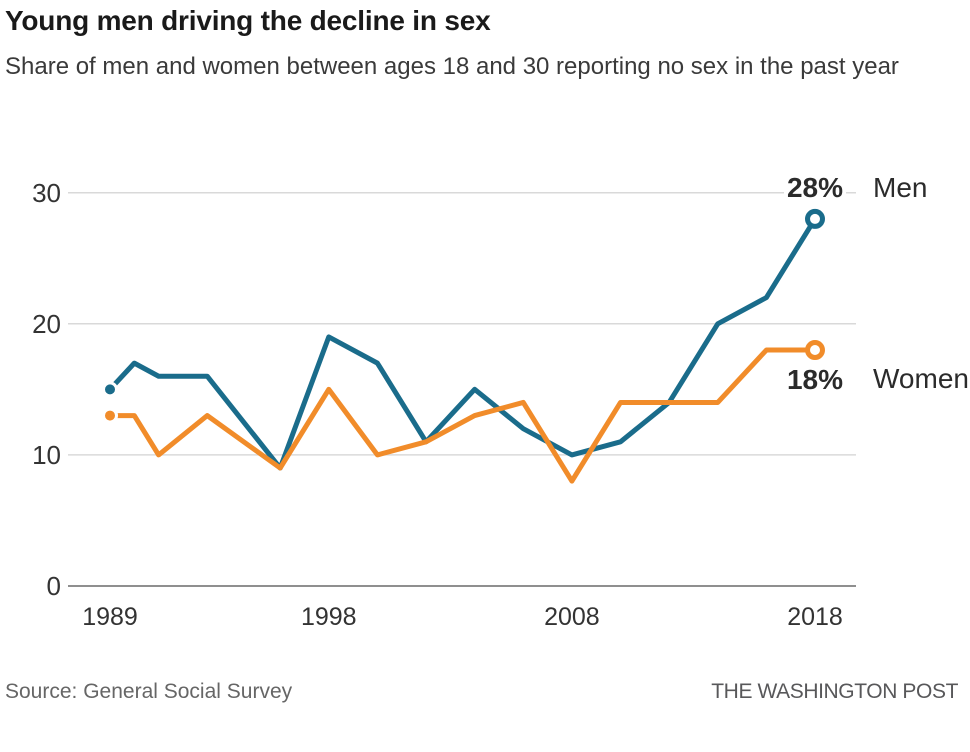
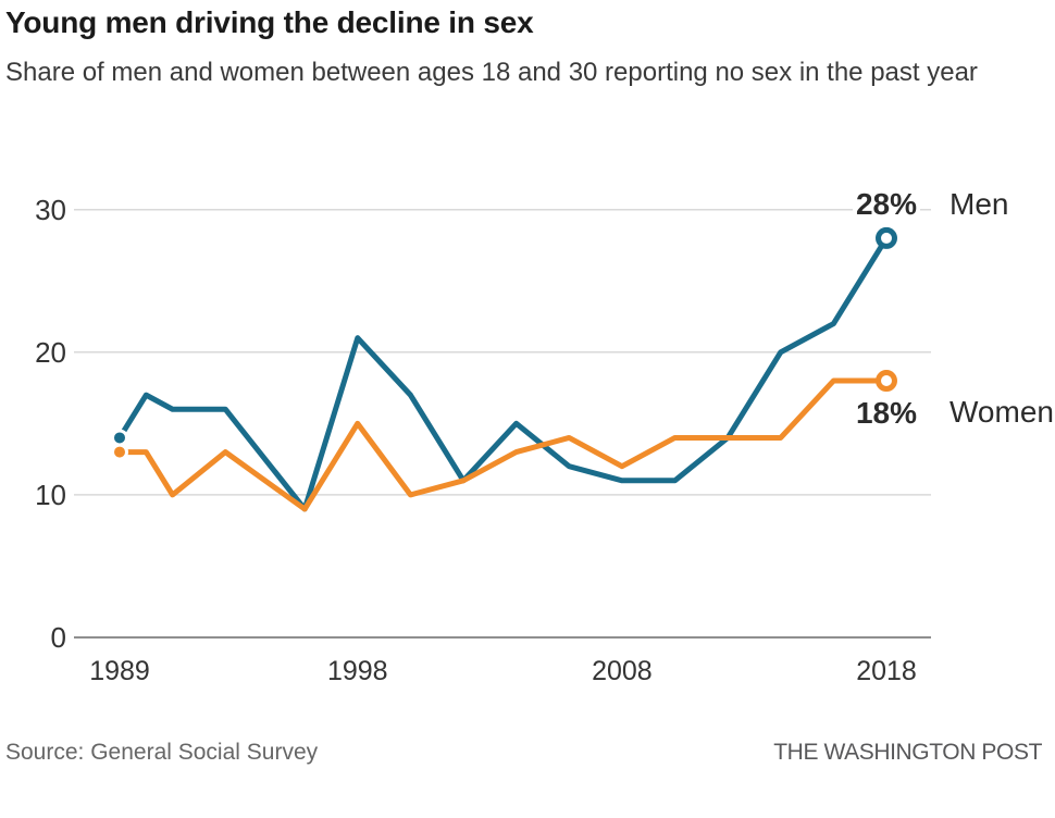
Men/1989: 15 -> 14
Men/1998: 19 -> 21
Men/2008: 10 -> 11
Women/2008: 8 -> 12
